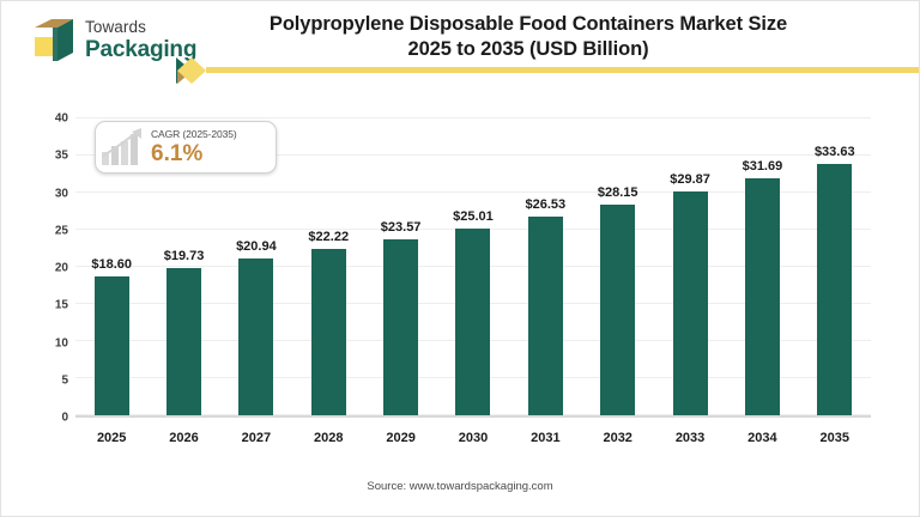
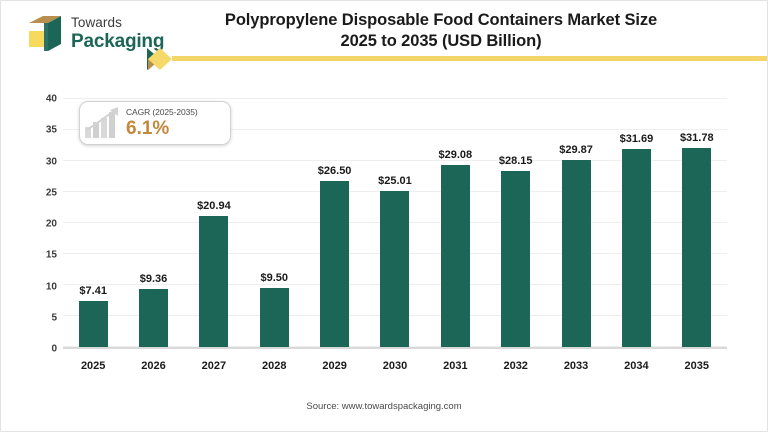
2025: $18.60 -> $7.41
2026: $19.73 -> $9.36
2028: $22.22 -> $9.50
2029: $23.57 -> $26.50
2031: $26.53 -> $29.08
2035: $33.63 -> $31.78
